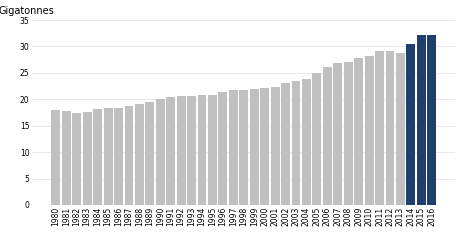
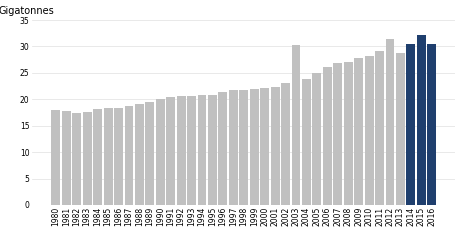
2003: 23.5 -> 30.2
2012: 29.2 -> 31.4
2016: 32.1 -> 30.4
